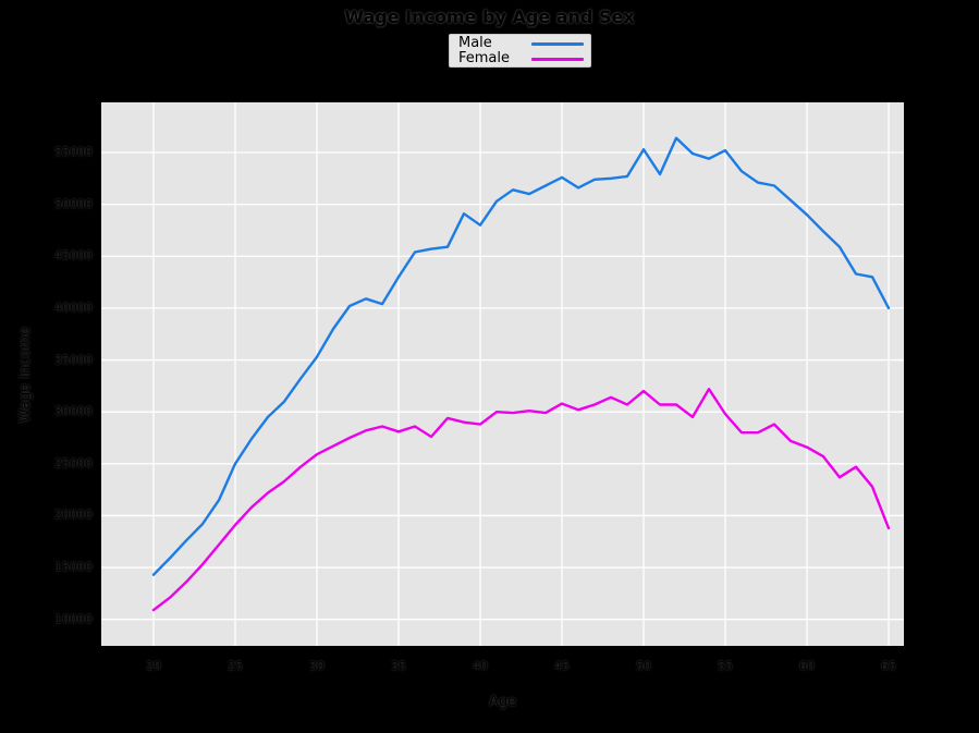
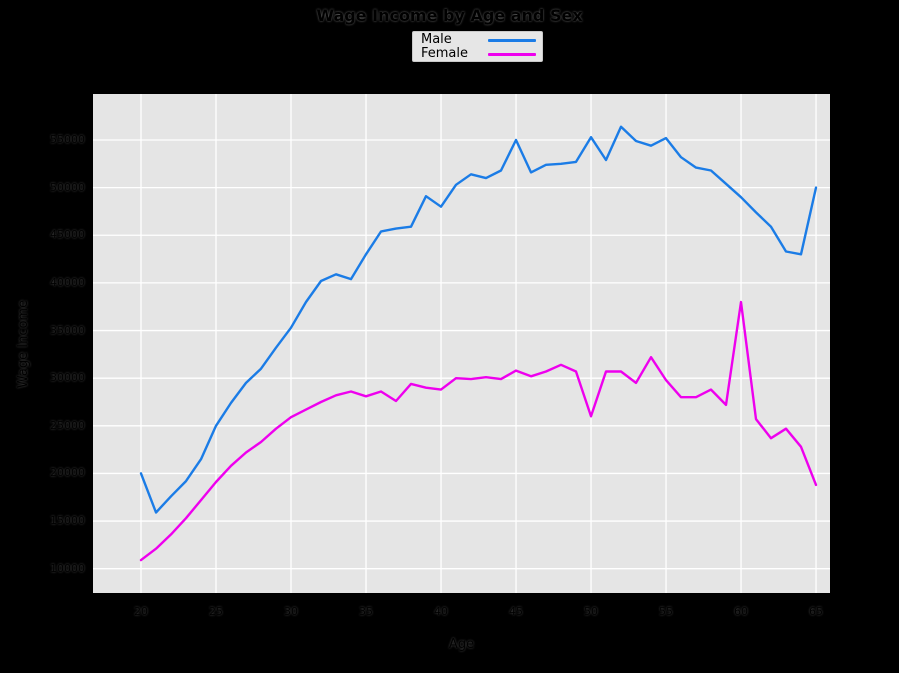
Male/20: 14000 -> 20000
Male/45: 53000 -> 55000
Female/50: 32000 -> 26000
Female/60: 27000 -> 38000
Male/65: 40000 -> 50000
